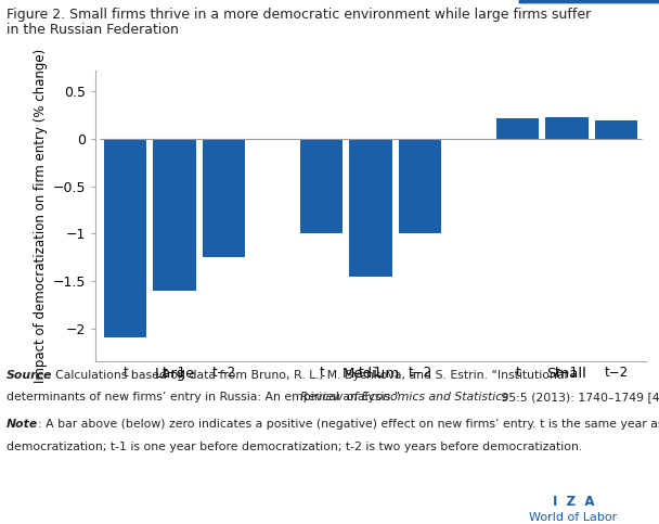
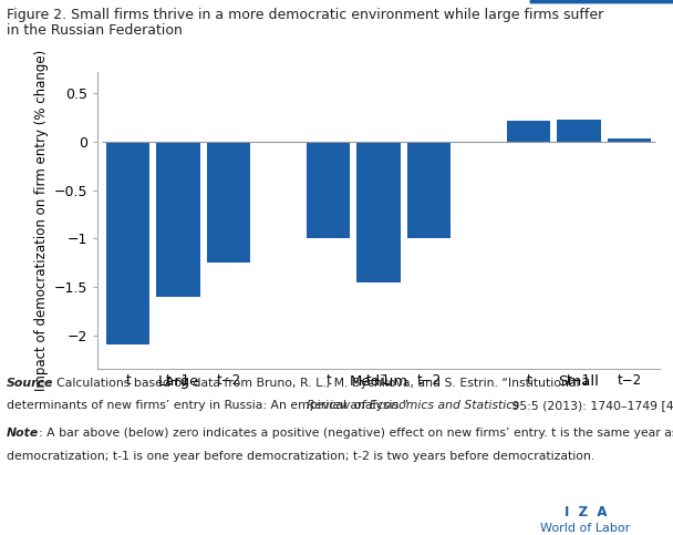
t−2: 0.20 -> 0.04
